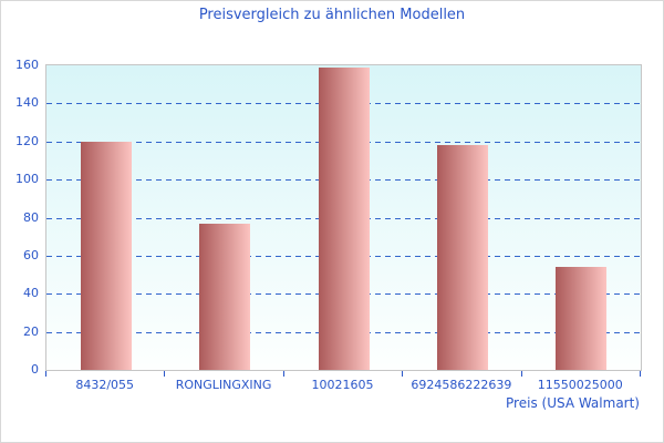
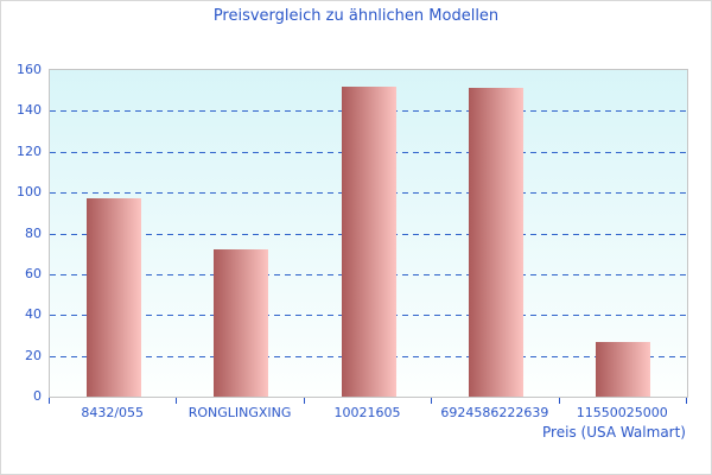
8432/055: 120 -> 97
RONGLINGXING: 77 -> 72
10021605: 159 -> 152
6924586222639: 118 -> 151
11550025000: 54 -> 27
